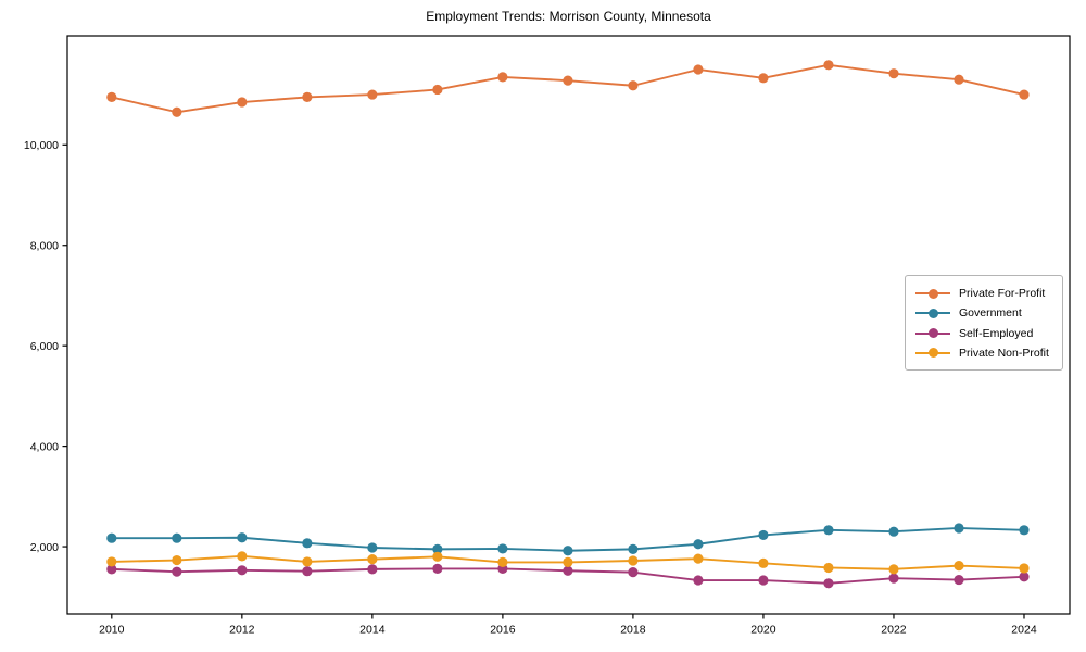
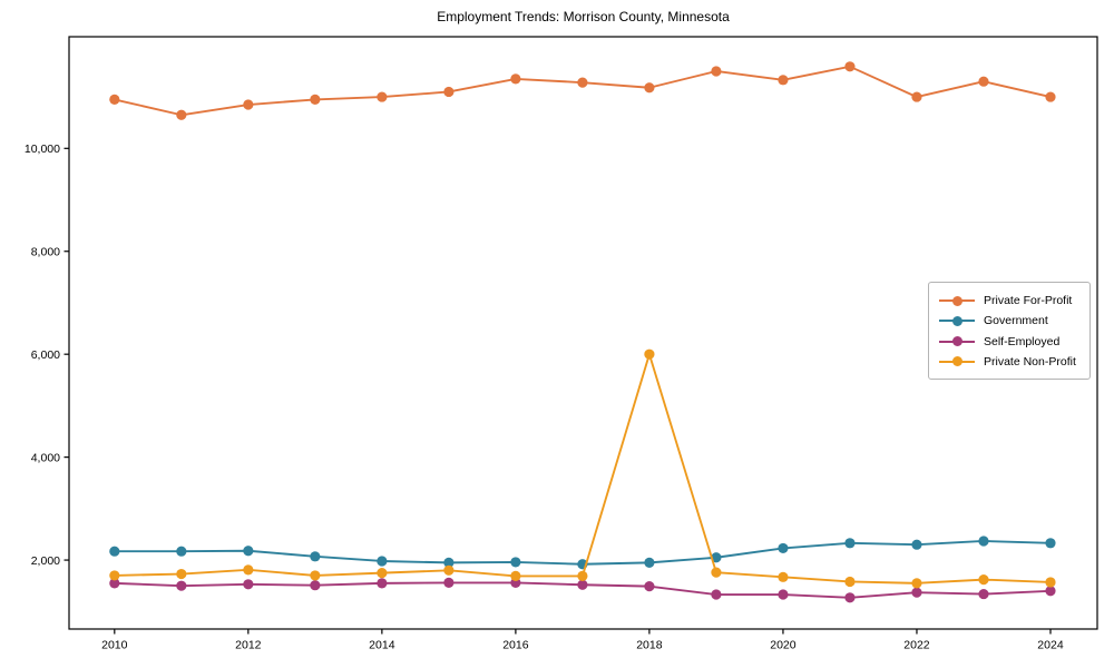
Private Non-Profit/2018: 1700 -> 6000
Private For-Profit/2022: 11400 -> 11000
